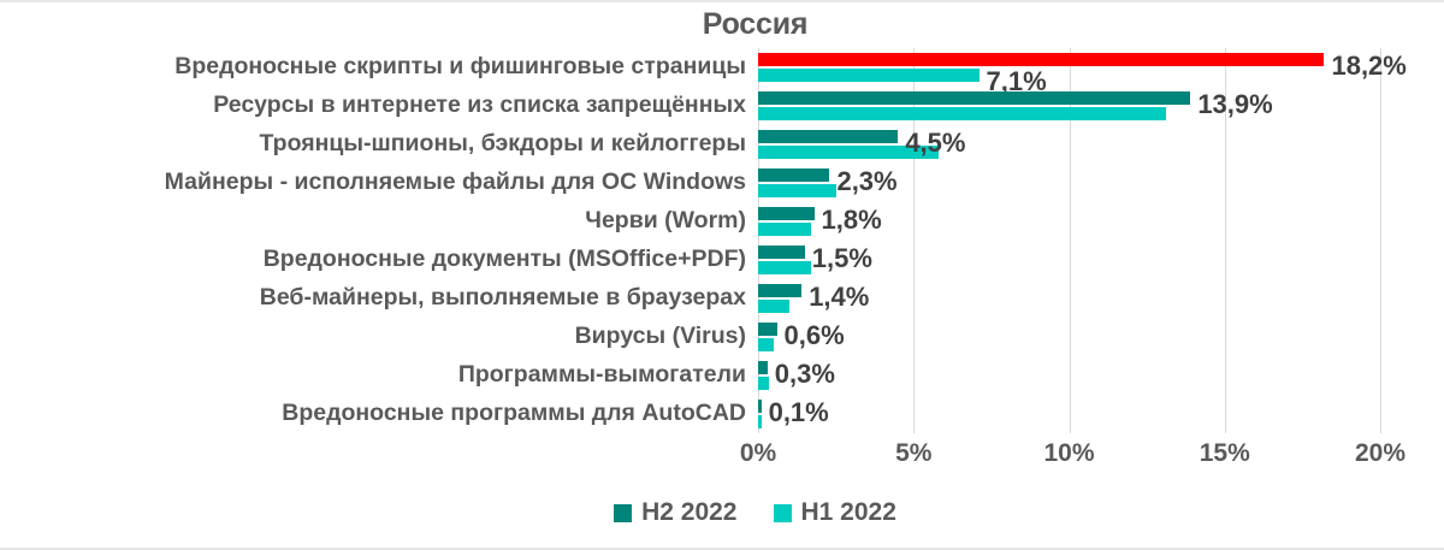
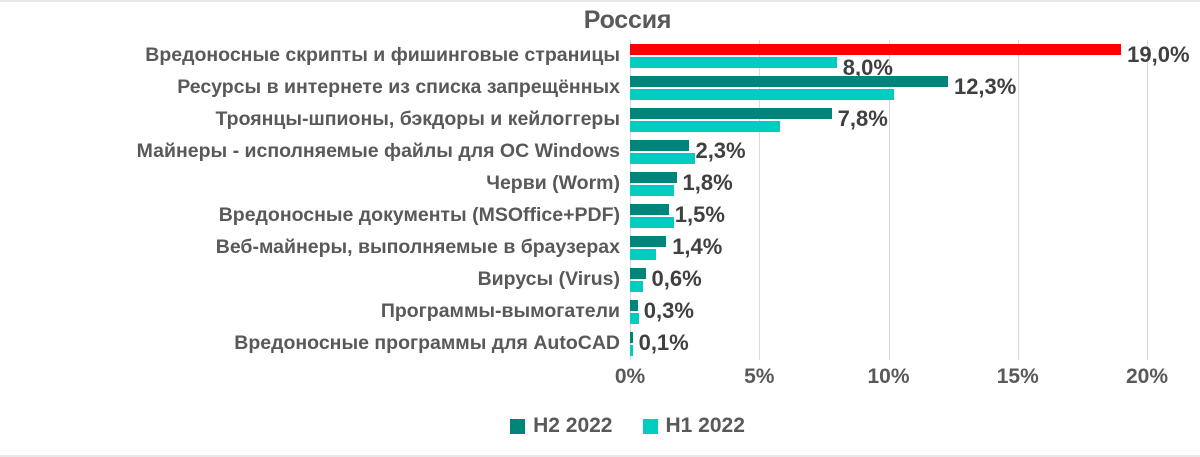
H2 2022/Вредоносные скрипты и фишинговые страницы: 18,2% -> 19,0%
H1 2022/Вредоносные скрипты и фишинговые страницы: 7,1% -> 8,0%
H2 2022/Ресурсы в интернете из списка запрещённых: 13,9% -> 12,3%
H1 2022/Ресурсы в интернете из списка запрещённых: 13.1% -> 10.2%
H2 2022/Троянцы-шпионы, бэкдоры и кейлоггеры: 4,5% -> 7,8%
